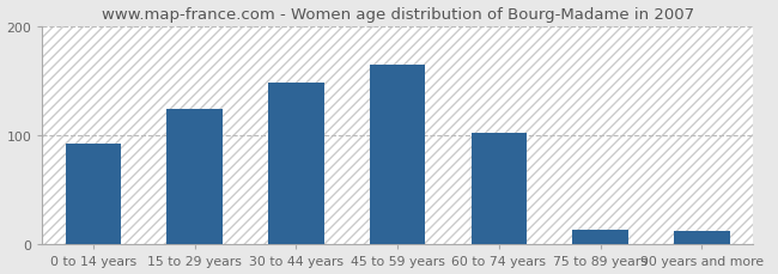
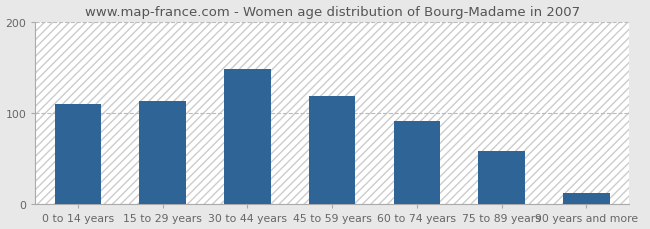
0 to 14 years: 92 -> 110
15 to 29 years: 124 -> 113
45 to 59 years: 164 -> 118
60 to 74 years: 102 -> 91
75 to 89 years: 14 -> 58
